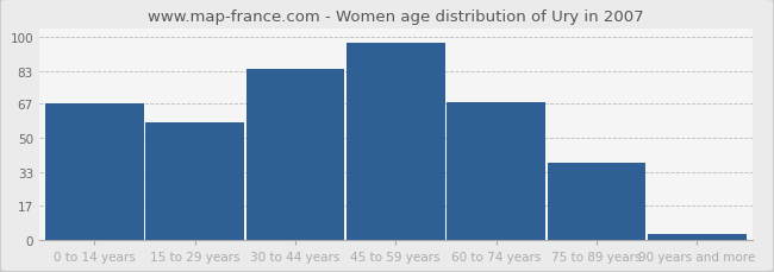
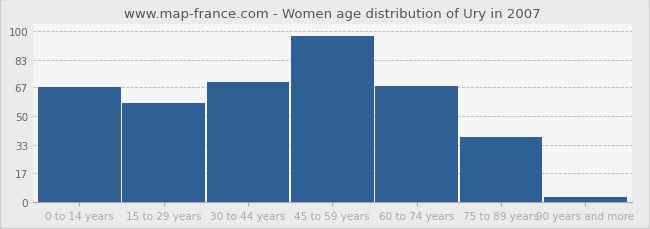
30 to 44 years: 84 -> 70
